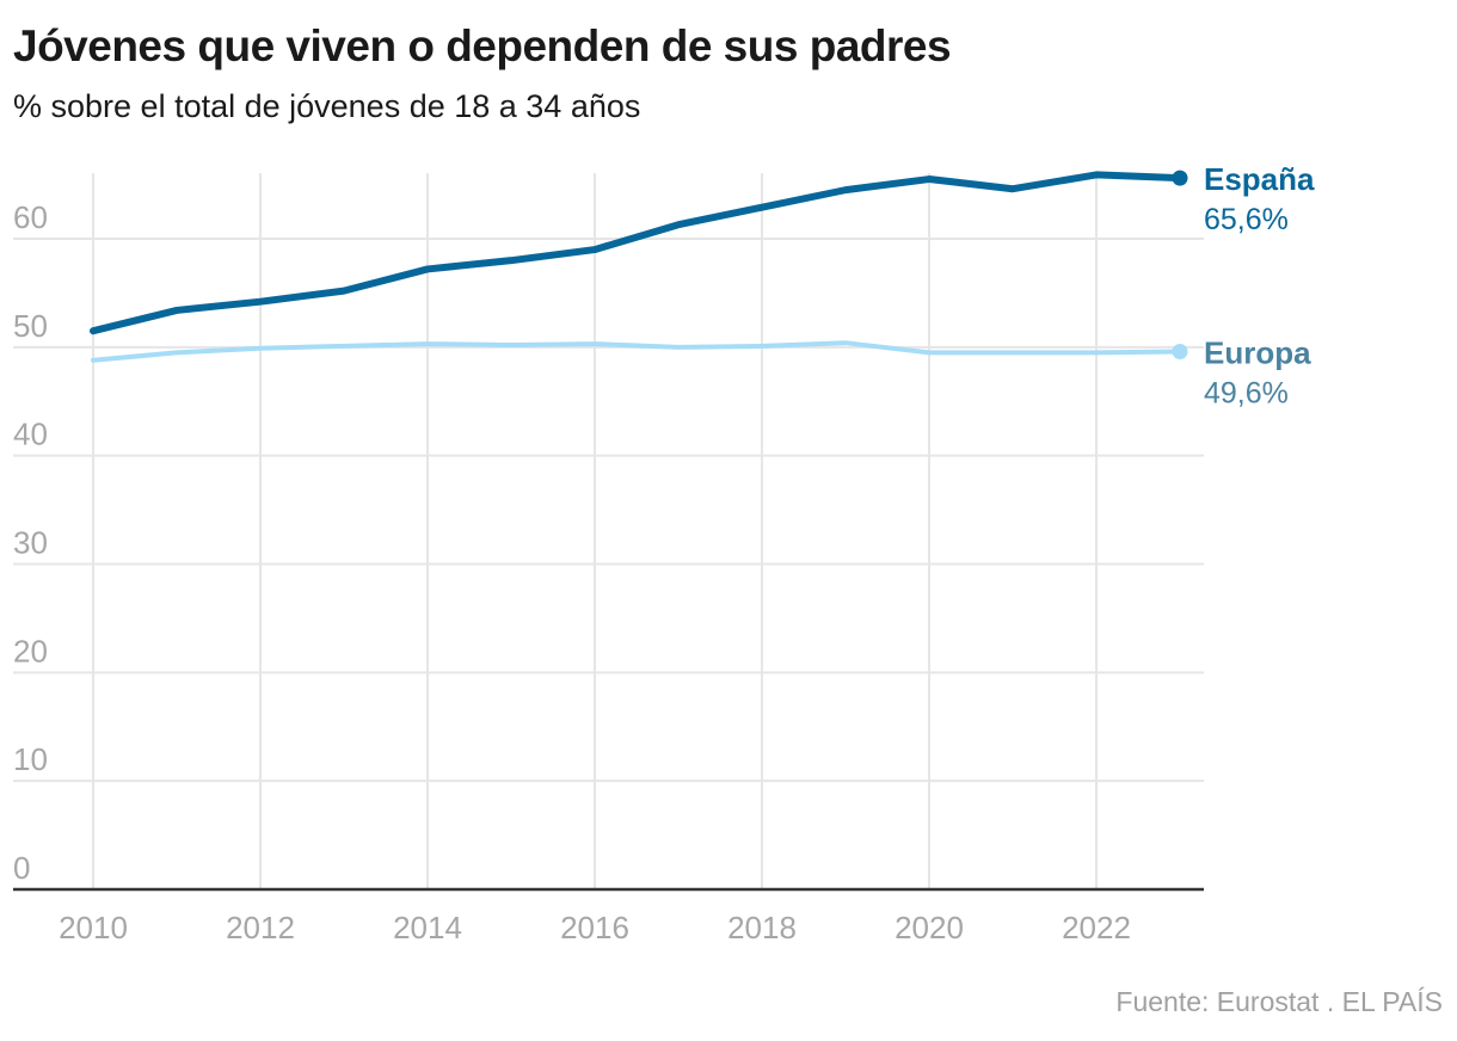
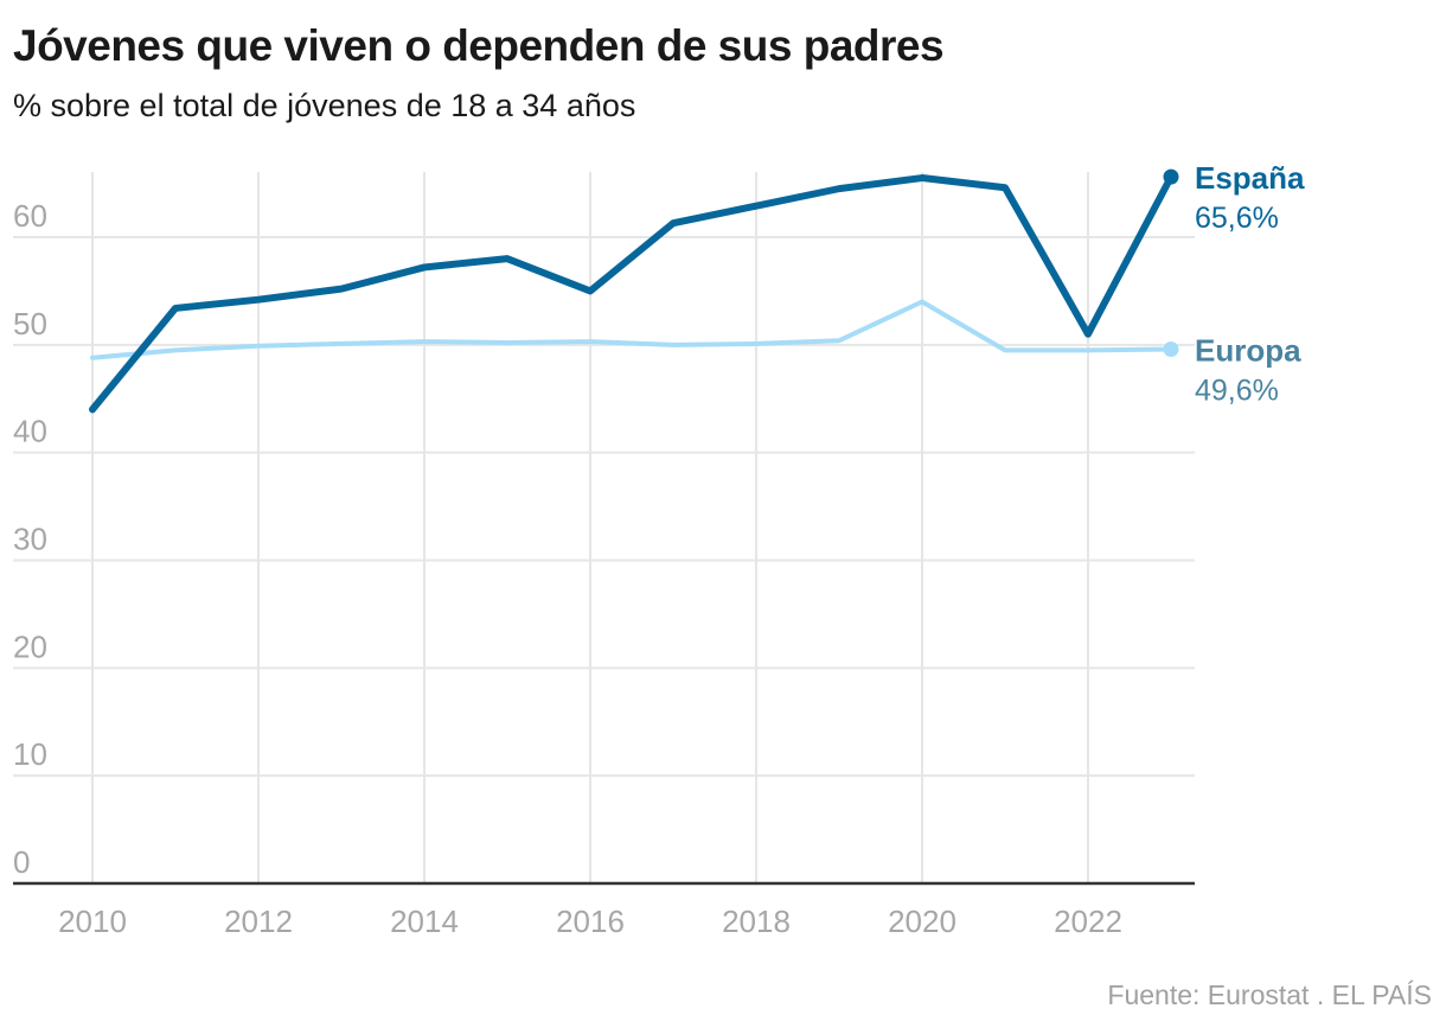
España/2010: 52 -> 44
España/2016: 59 -> 55
Europa/2020: 50 -> 54
España/2022: 66 -> 51
